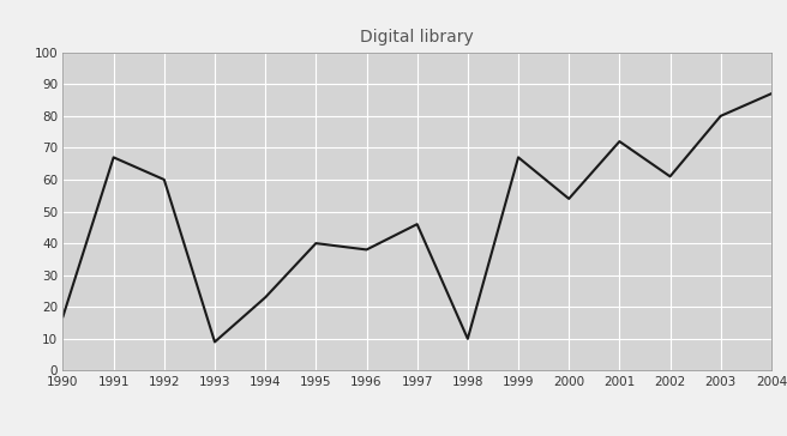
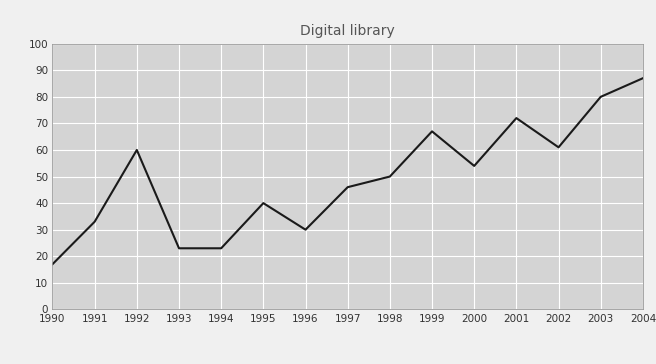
1991: 67 -> 33
1993: 9 -> 23
1996: 38 -> 30
1998: 10 -> 50
